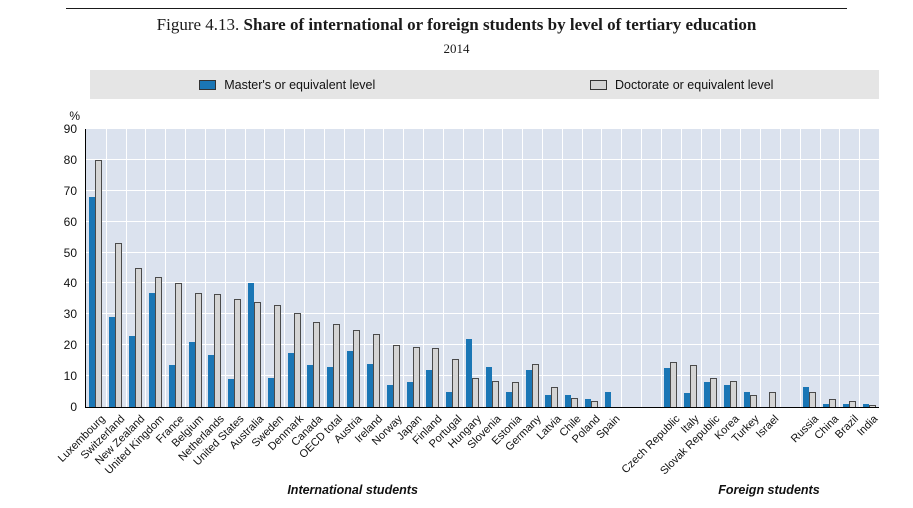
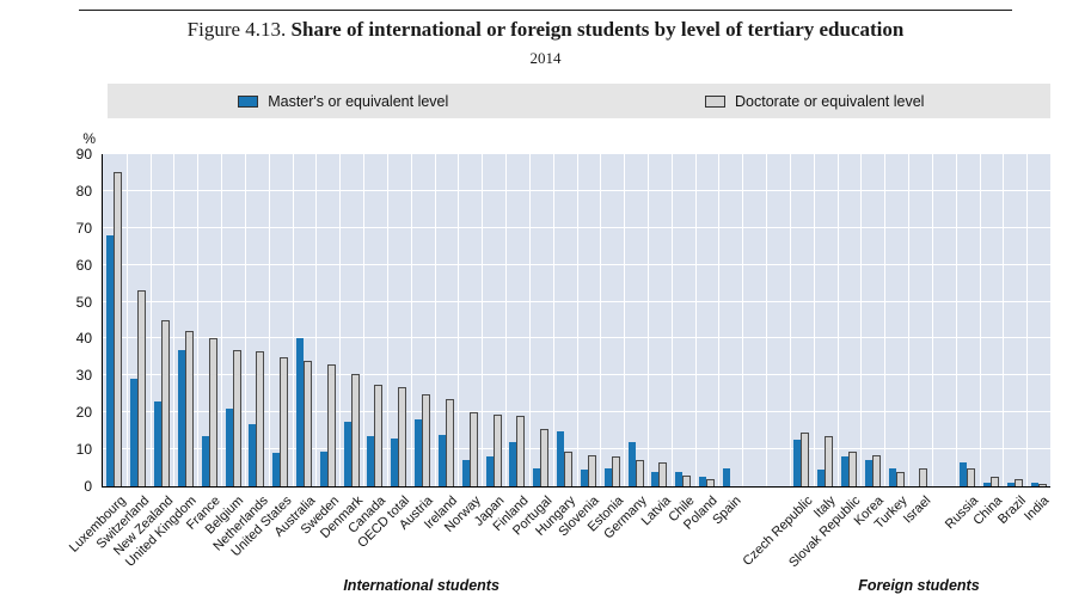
Doctorate or equivalent level/Luxembourg: 80 -> 85
Master's or equivalent level/Hungary: 22 -> 15
Master's or equivalent level/Slovenia: 13 -> 4
Doctorate or equivalent level/Germany: 14 -> 7
